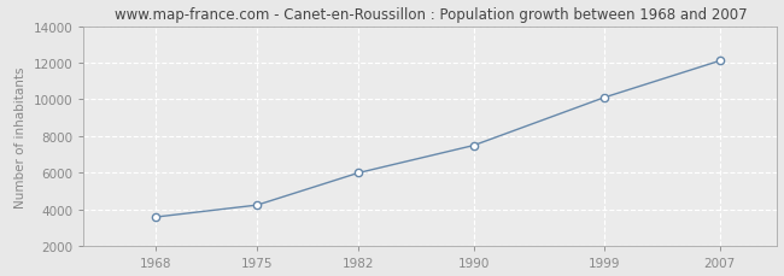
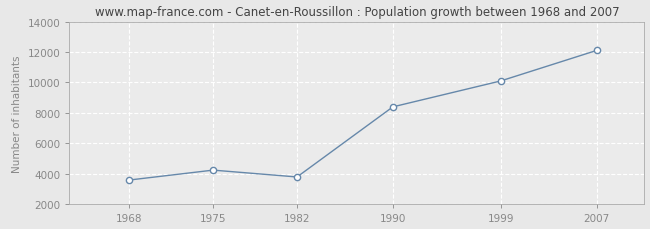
1982: 6000 -> 3800
1990: 7500 -> 8400
